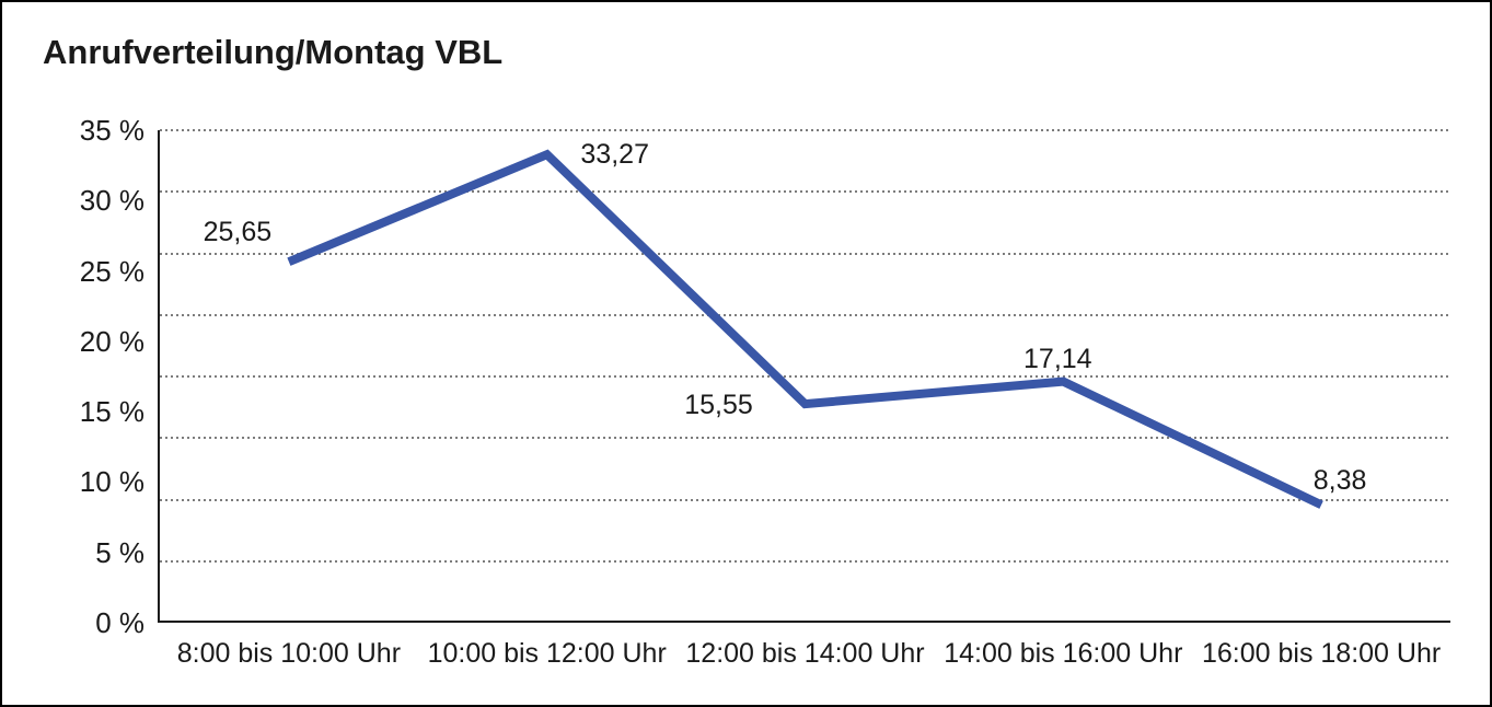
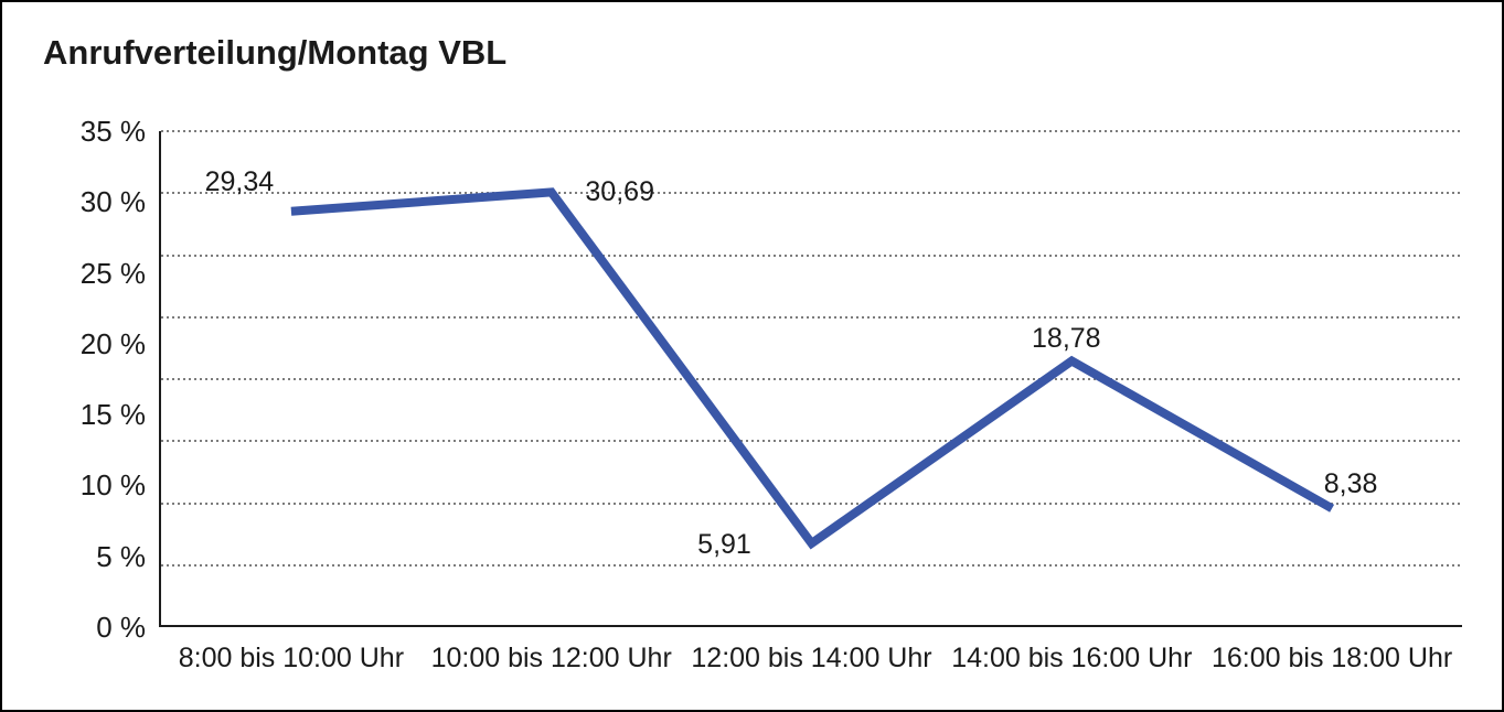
8:00 bis 10:00 Uhr: 25,65 -> 29,34
10:00 bis 12:00 Uhr: 33,27 -> 30,69
12:00 bis 14:00 Uhr: 15,55 -> 5,91
14:00 bis 16:00 Uhr: 17,14 -> 18,78
